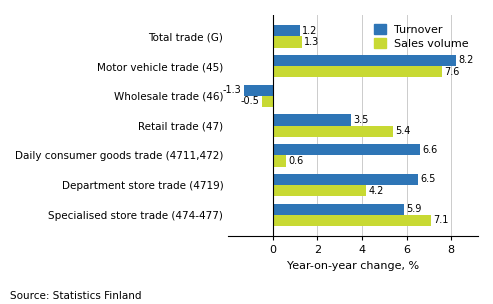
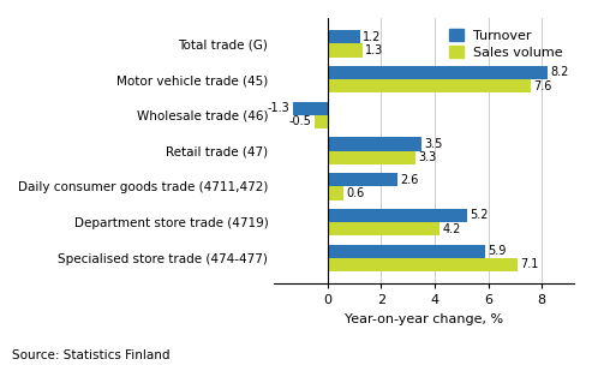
Sales volume/Retail trade (47): 5.4 -> 3.3
Turnover/Daily consumer goods trade (4711,472): 6.6 -> 2.6
Turnover/Department store trade (4719): 6.5 -> 5.2
